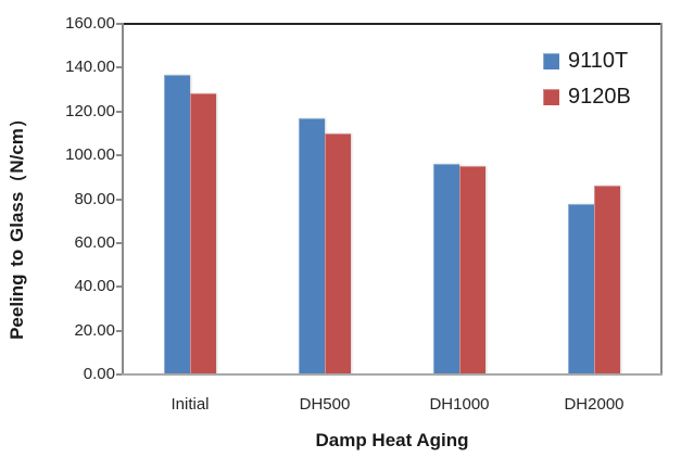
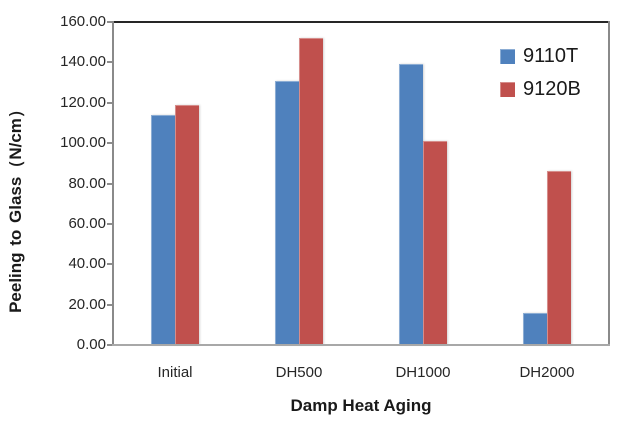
9110T/Initial: 136 -> 114
9120B/Initial: 128 -> 119
9110T/DH500: 117 -> 131
9120B/DH500: 110 -> 152
9110T/DH1000: 96 -> 139
9120B/DH1000: 95 -> 101
9110T/DH2000: 78 -> 16
